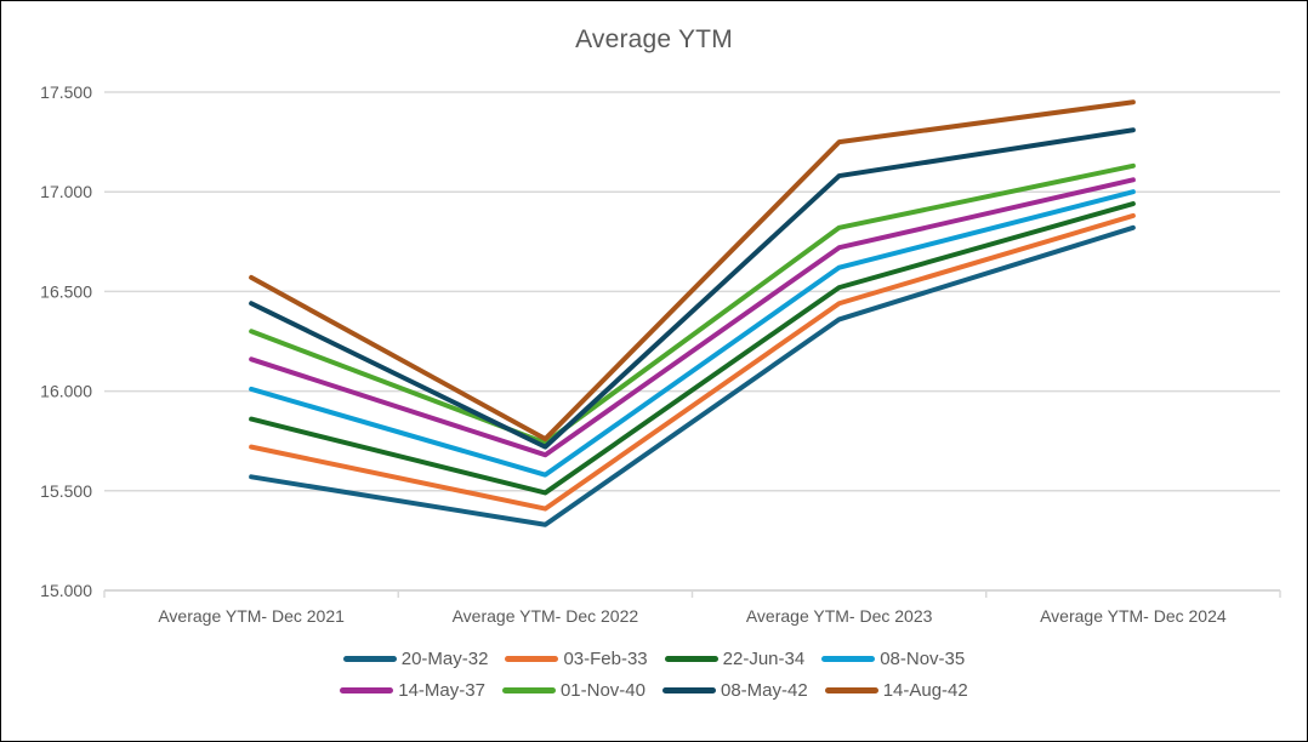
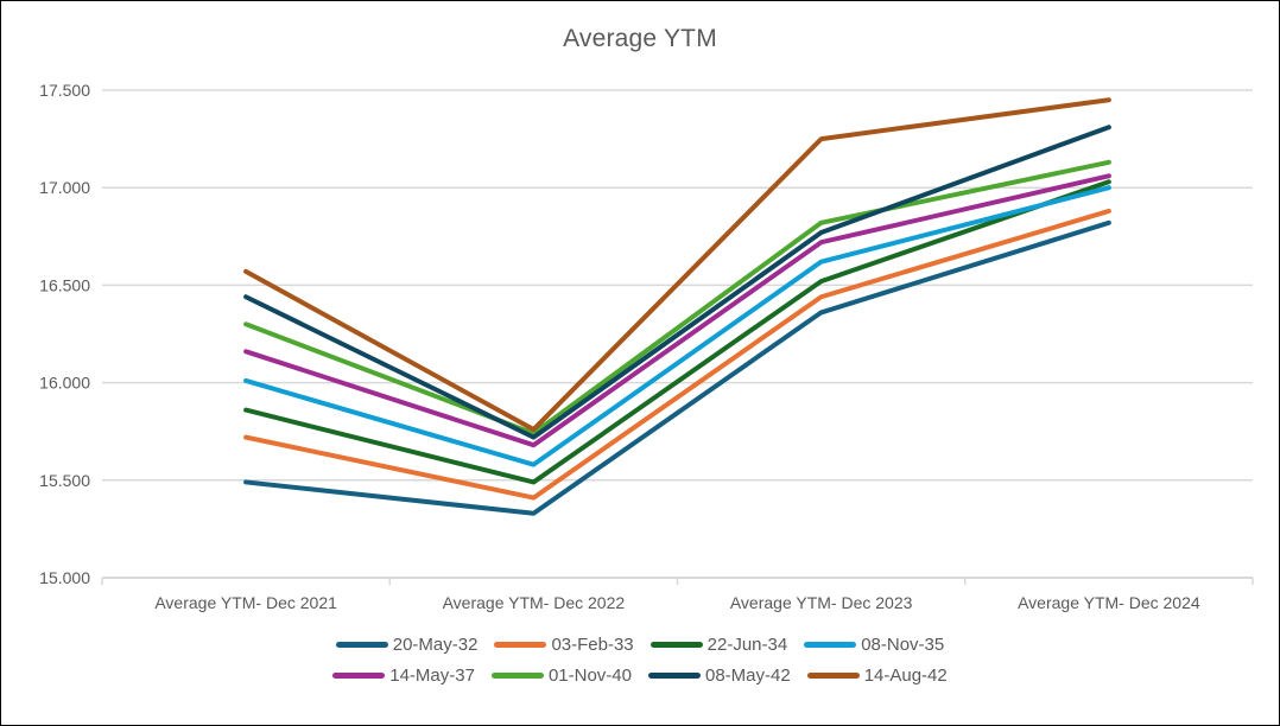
20-May-32/Average YTM- Dec 2021: 15.57 -> 15.49
08-May-42/Average YTM- Dec 2023: 17.08 -> 16.77
22-Jun-34/Average YTM- Dec 2024: 16.94 -> 17.03
